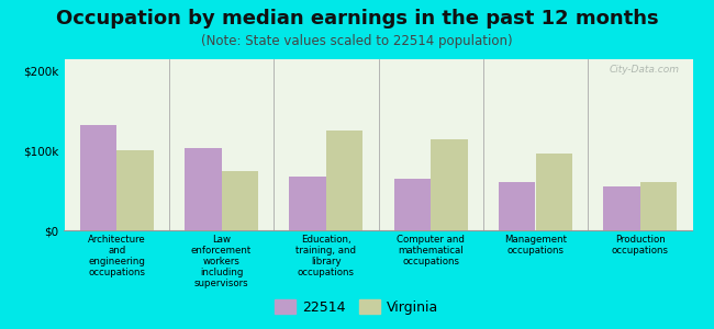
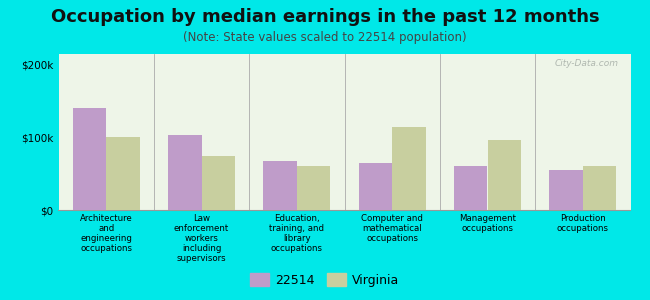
22514/Architecture and engineering occupations: $132k -> $140k
Virginia/Education, training, and library occupations: $126k -> $60k
